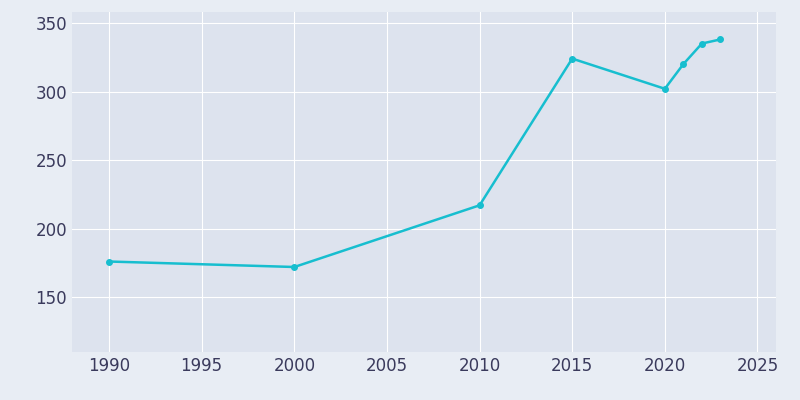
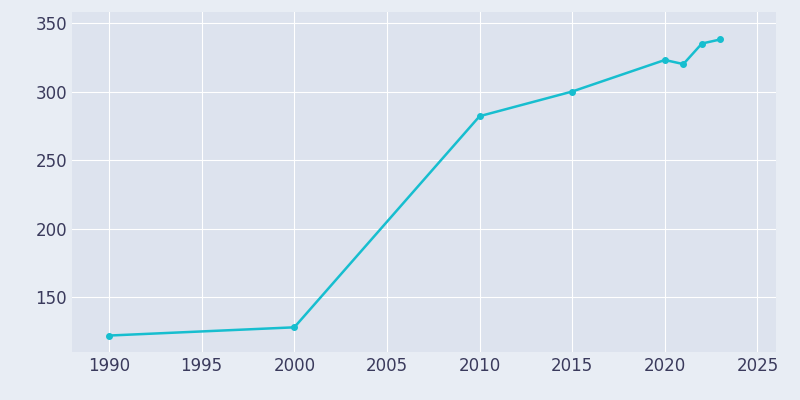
1990: 176 -> 122
2000: 172 -> 128
2010: 217 -> 282
2015: 324 -> 300
2020: 302 -> 323
